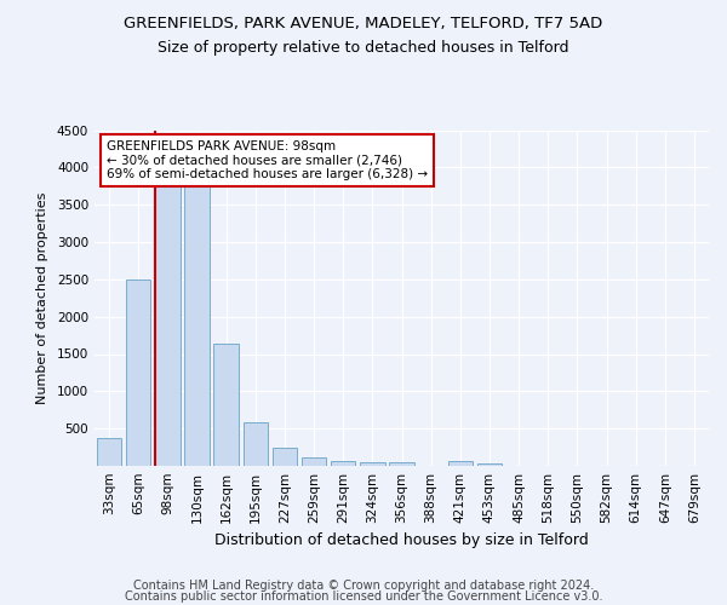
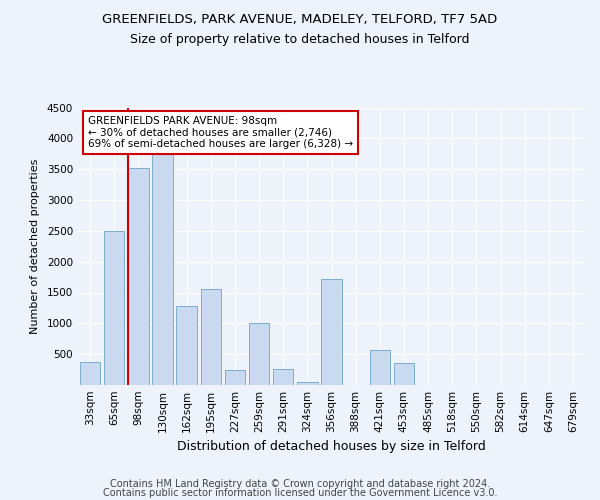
98sqm: 3750 -> 3520
162sqm: 1640 -> 1280
195sqm: 580 -> 1560
259sqm: 110 -> 1000
291sqm: 60 -> 260
356sqm: 50 -> 1720
421sqm: 60 -> 560
453sqm: 40 -> 360
